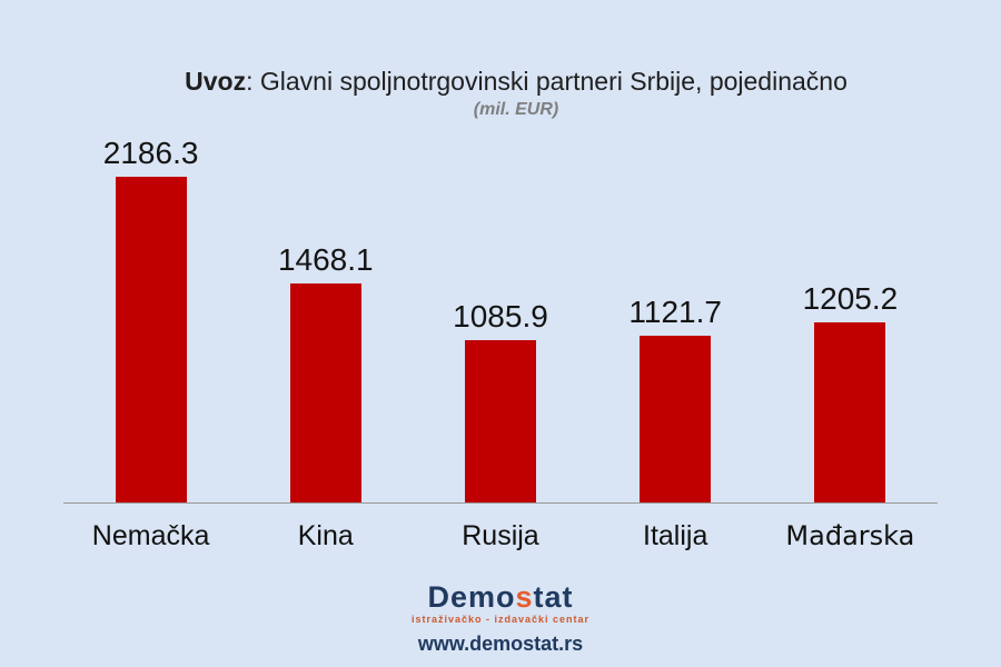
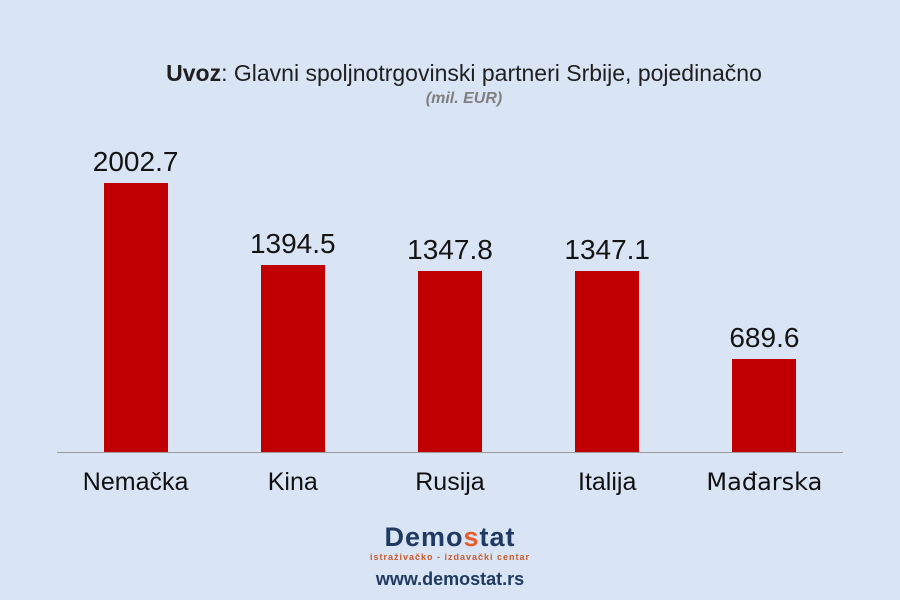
Nemačka: 2186.3 -> 2002.7
Kina: 1468.1 -> 1394.5
Rusija: 1085.9 -> 1347.8
Italija: 1121.7 -> 1347.1
Mađarska: 1205.2 -> 689.6
